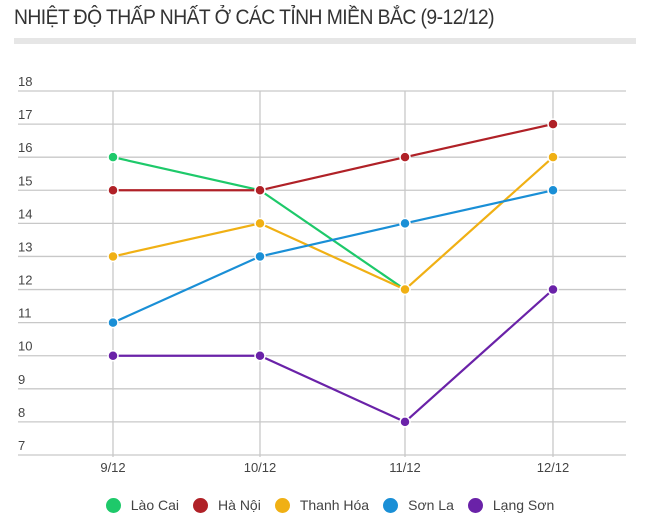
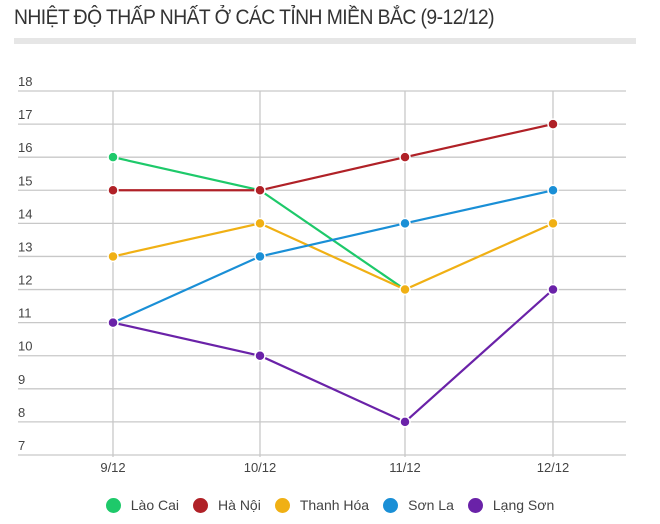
Lạng Sơn/9/12: 10 -> 11
Thanh Hóa/12/12: 16 -> 14
